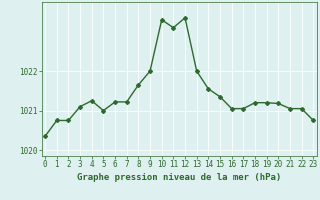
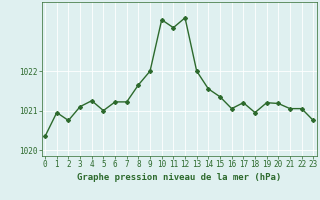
1: 1020.75 -> 1020.95
17: 1021.05 -> 1021.20
18: 1021.20 -> 1020.95
